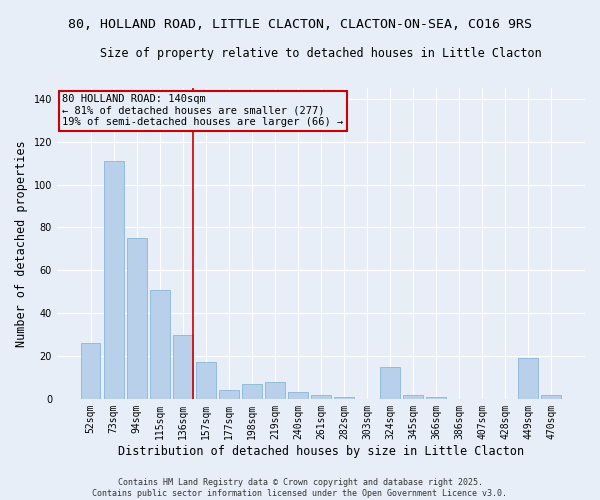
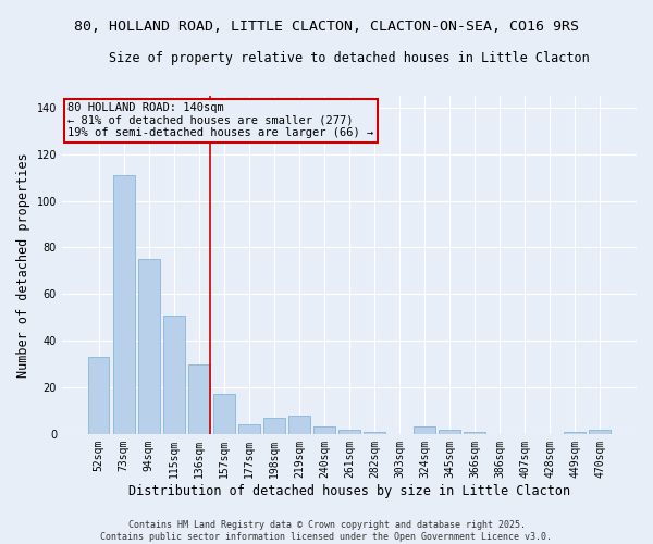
52sqm: 26 -> 33
324sqm: 15 -> 3
449sqm: 19 -> 1
